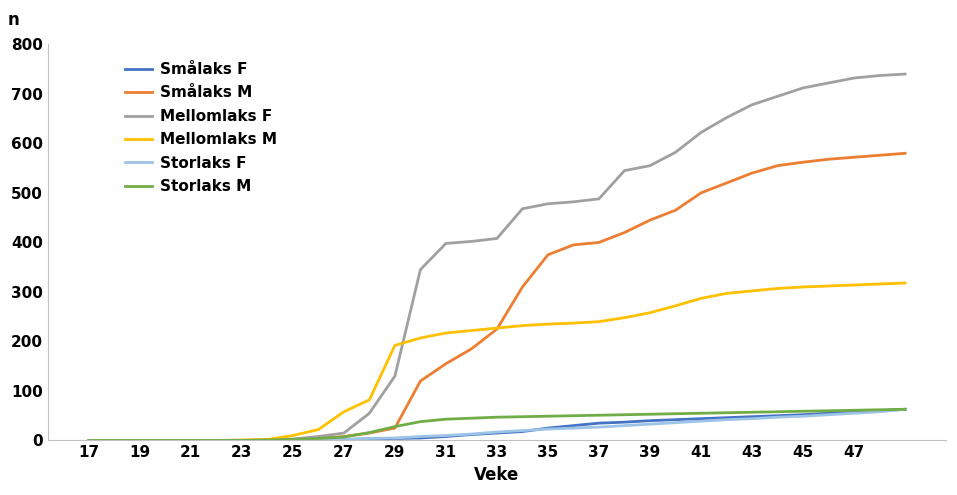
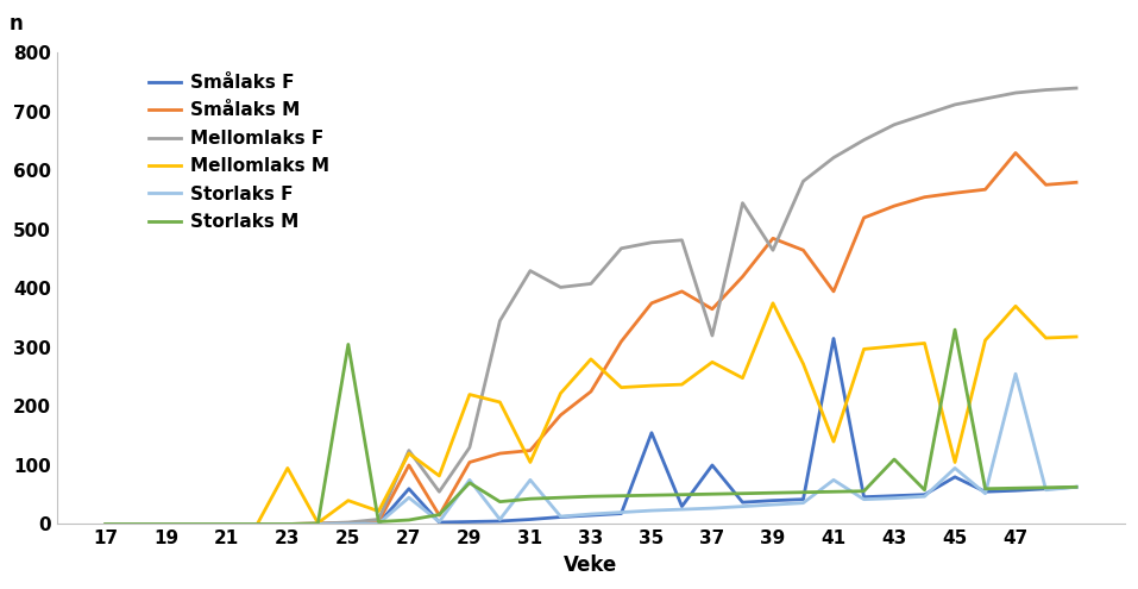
Mellomlaks M/23: 1 -> 95
Mellomlaks M/25: 10 -> 40
Storlaks M/25: 2 -> 305
Smålaks F/27: 2 -> 60
Smålaks M/27: 8 -> 100
Mellomlaks F/27: 15 -> 125
Mellomlaks M/27: 58 -> 120
Storlaks F/27: 2 -> 45
Smålaks M/29: 25 -> 105
Mellomlaks M/29: 192 -> 220
Storlaks F/29: 5 -> 75
Storlaks M/29: 28 -> 70
Smålaks M/31: 155 -> 125
Mellomlaks F/31: 398 -> 430
Mellomlaks M/31: 217 -> 105
Storlaks F/31: 10 -> 75
Mellomlaks M/33: 227 -> 280
Smålaks F/35: 25 -> 155
Smålaks F/37: 35 -> 100
Smålaks M/37: 400 -> 365
Mellomlaks F/37: 488 -> 320
Mellomlaks M/37: 240 -> 275
Smålaks M/39: 445 -> 485
Mellomlaks F/39: 555 -> 465
Mellomlaks M/39: 258 -> 375
Smålaks F/41: 44 -> 315
Smålaks M/41: 500 -> 395
Mellomlaks M/41: 287 -> 140
Storlaks F/41: 39 -> 75
Storlaks M/43: 57 -> 110
Smålaks F/45: 52 -> 80
Mellomlaks M/45: 310 -> 105
Storlaks F/45: 49 -> 95
Storlaks M/45: 59 -> 330
Smålaks M/47: 572 -> 630
Mellomlaks M/47: 314 -> 370
Storlaks F/47: 55 -> 255
